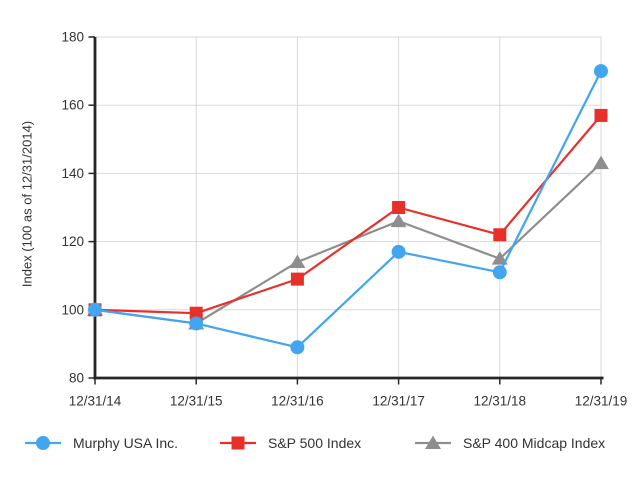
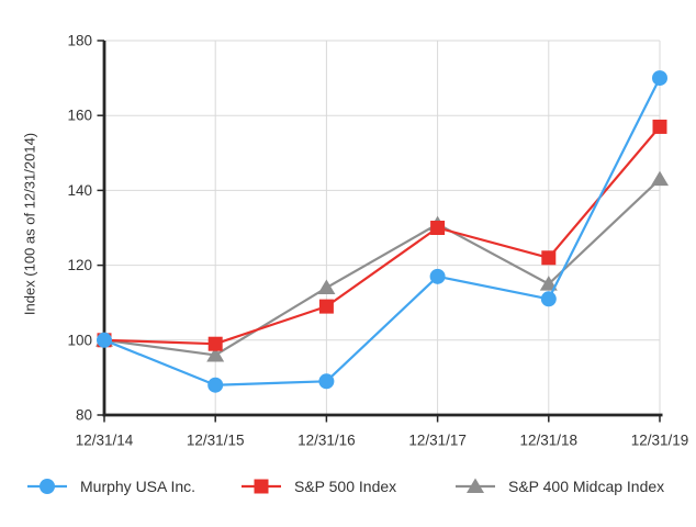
Murphy USA Inc./12/31/15: 96 -> 88
S&P 400 Midcap Index/12/31/17: 126 -> 131
